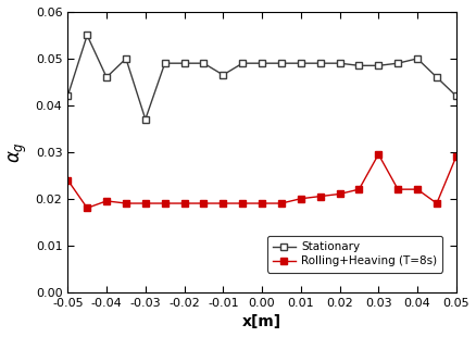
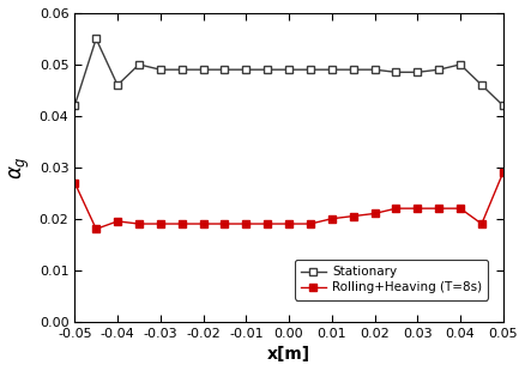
Rolling+Heaving (T=8s)/-0.05: 0.0240 -> 0.0270
Stationary/-0.03: 0.0370 -> 0.0490
Stationary/-0.01: 0.0465 -> 0.0490
Rolling+Heaving (T=8s)/0.03: 0.0295 -> 0.0220
